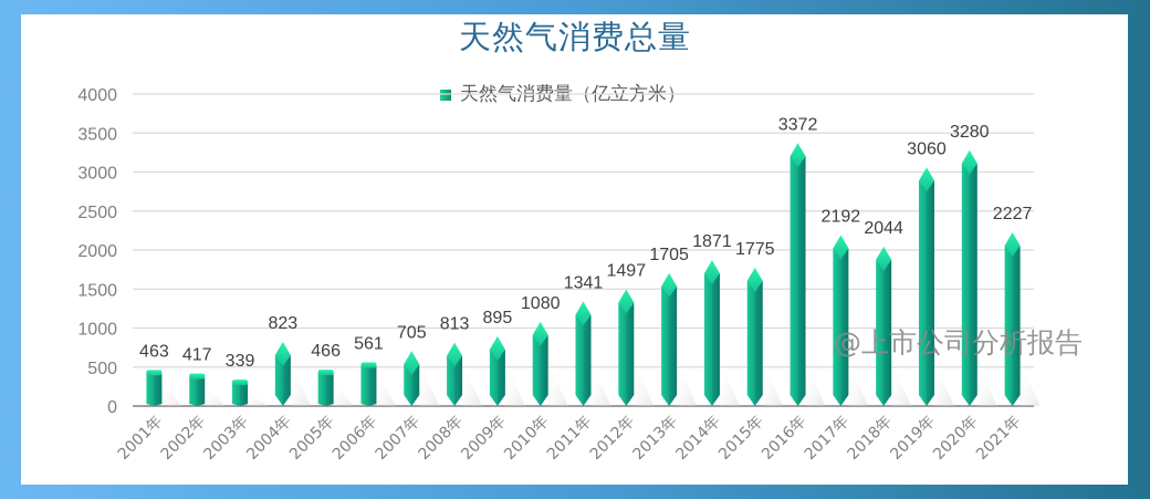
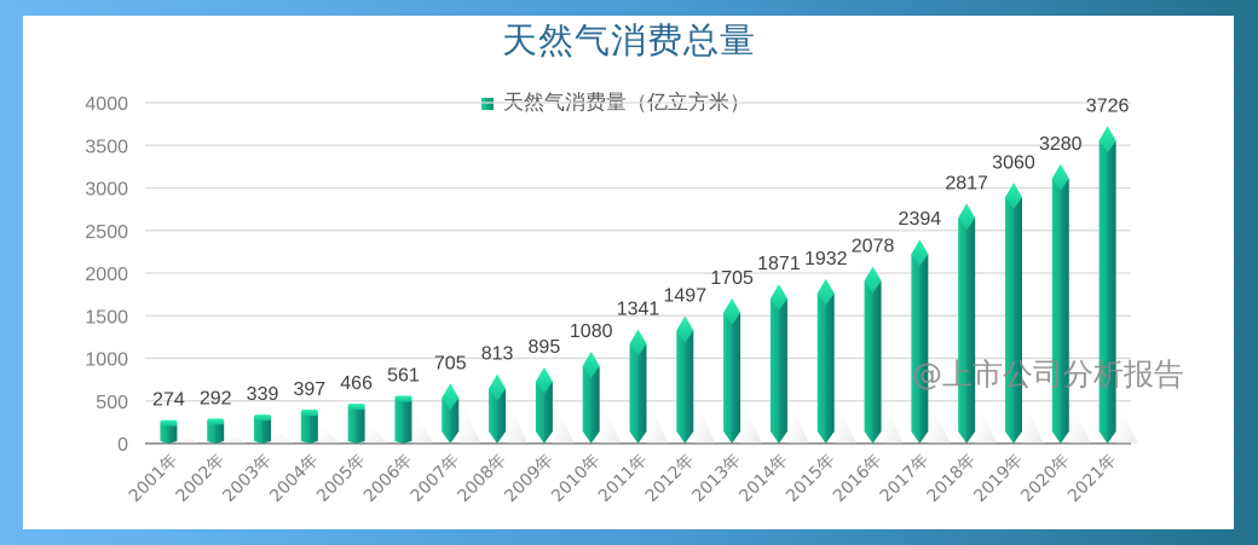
2001年: 463 -> 274
2002年: 417 -> 292
2004年: 823 -> 397
2015年: 1775 -> 1932
2016年: 3372 -> 2078
2017年: 2192 -> 2394
2018年: 2044 -> 2817
2021年: 2227 -> 3726
